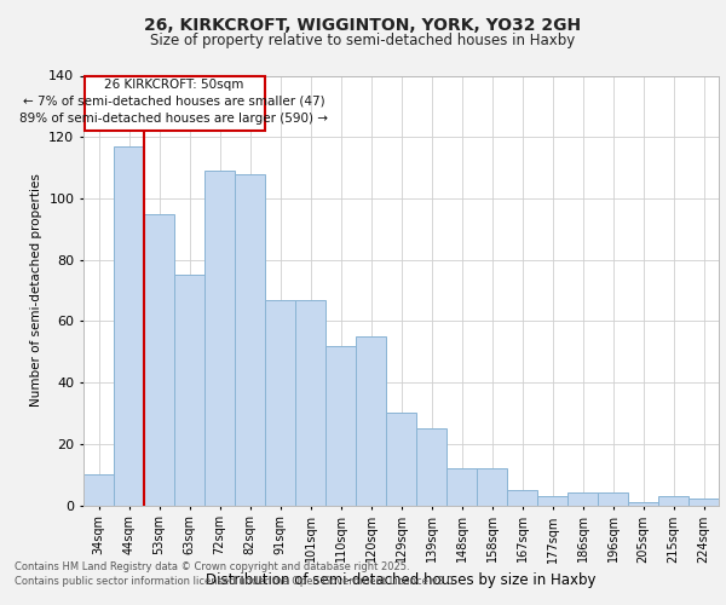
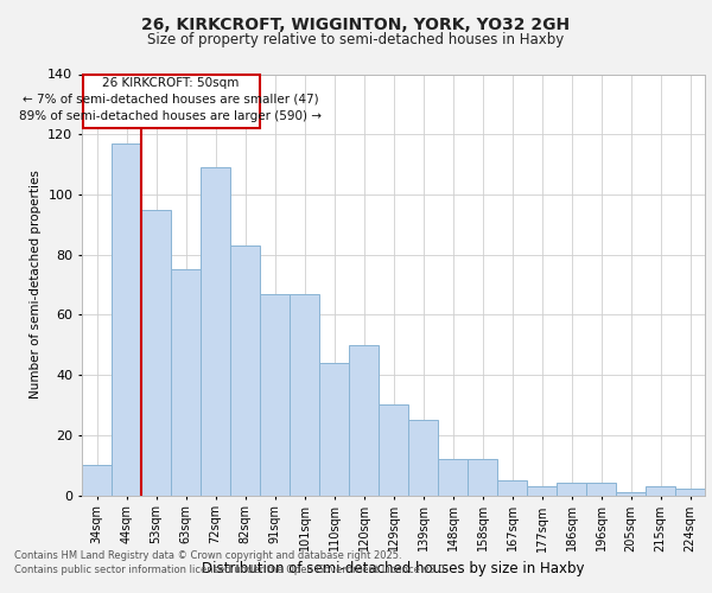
82sqm: 108 -> 83
110sqm: 52 -> 44
120sqm: 55 -> 50
